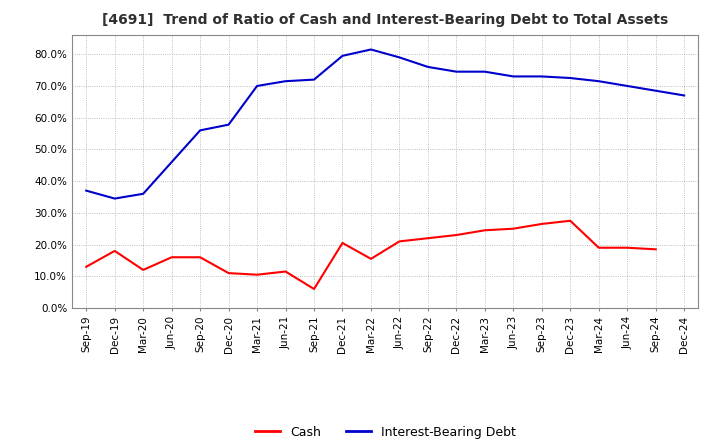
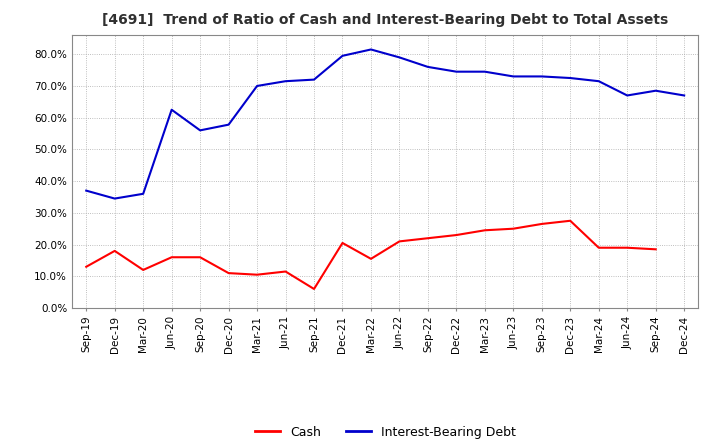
Interest-Bearing Debt/Jun-20: 46.0% -> 62.5%
Interest-Bearing Debt/Jun-24: 70.0% -> 67.0%
